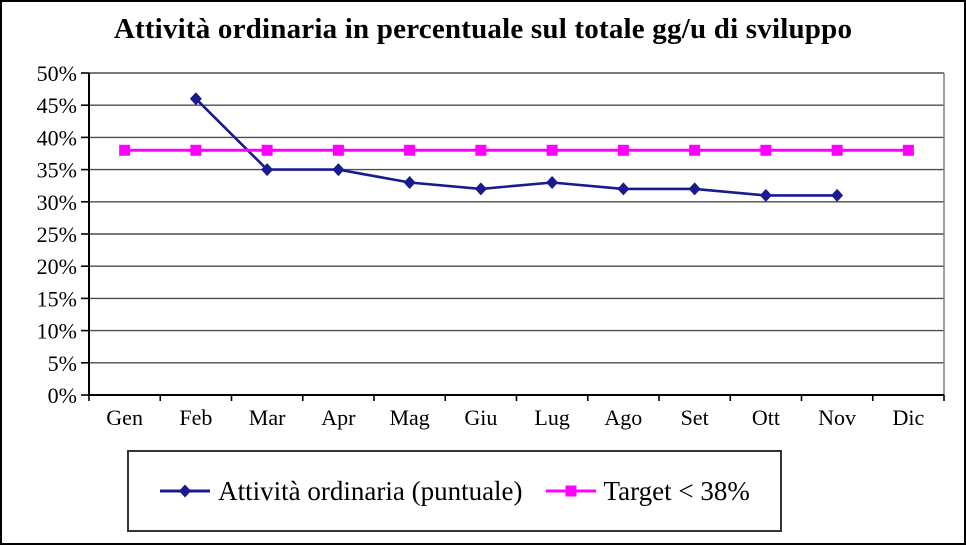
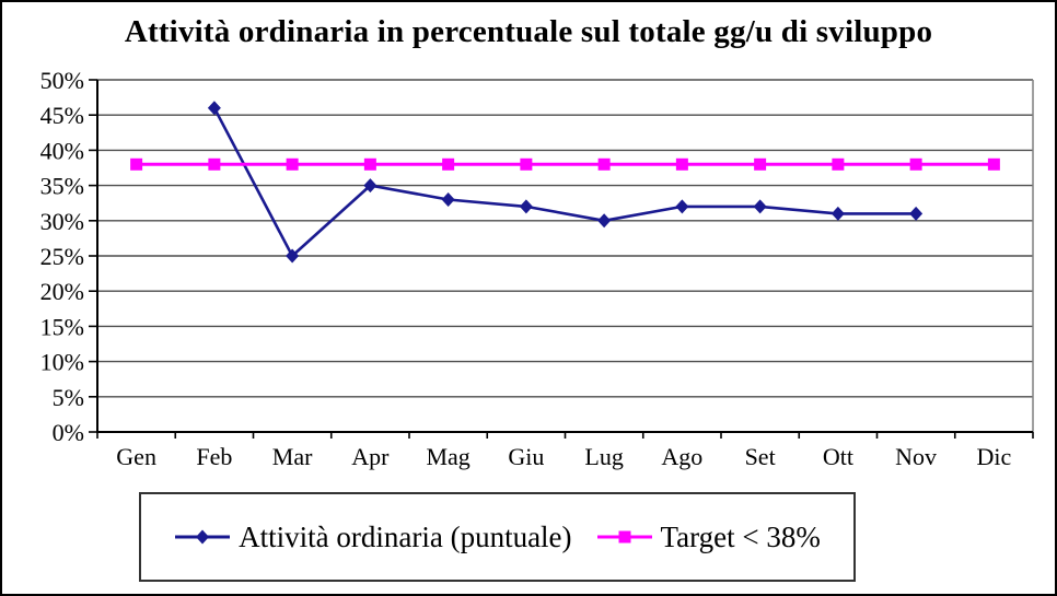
Attività ordinaria (puntuale)/Mar: 35% -> 25%
Attività ordinaria (puntuale)/Lug: 33% -> 30%
